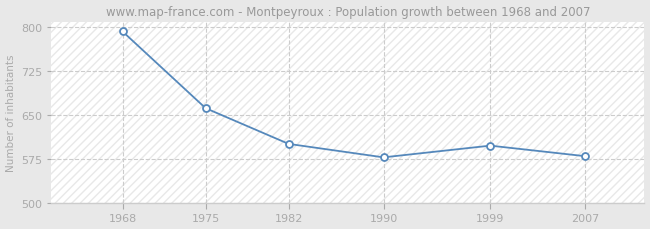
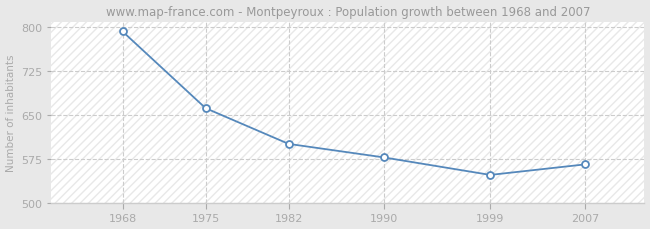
1999: 598 -> 548
2007: 580 -> 566
